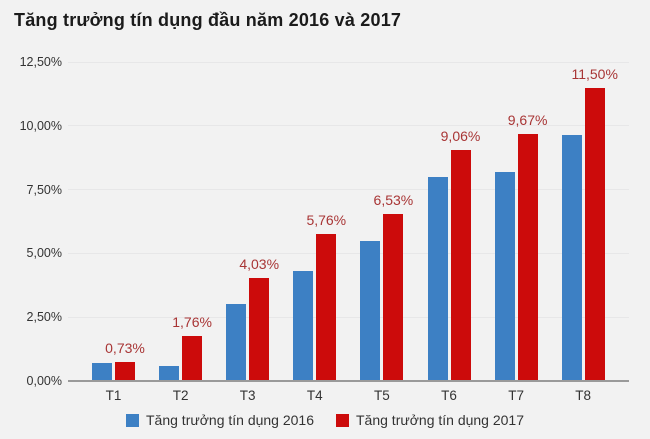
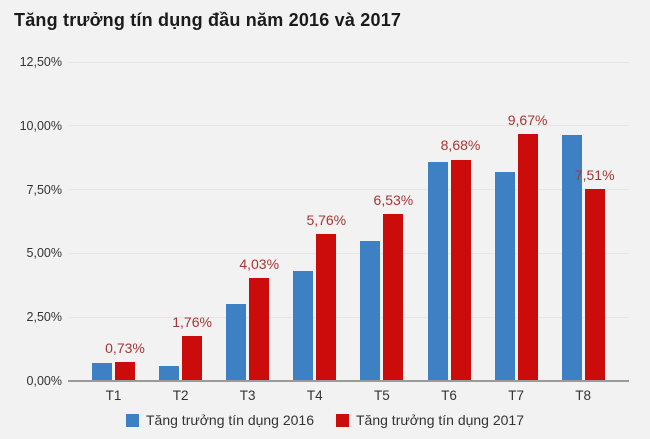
Tăng trưởng tín dụng 2016/T6: 8,0% -> 8,6%
Tăng trưởng tín dụng 2017/T6: 9,06% -> 8,68%
Tăng trưởng tín dụng 2017/T8: 11,50% -> 7,51%
